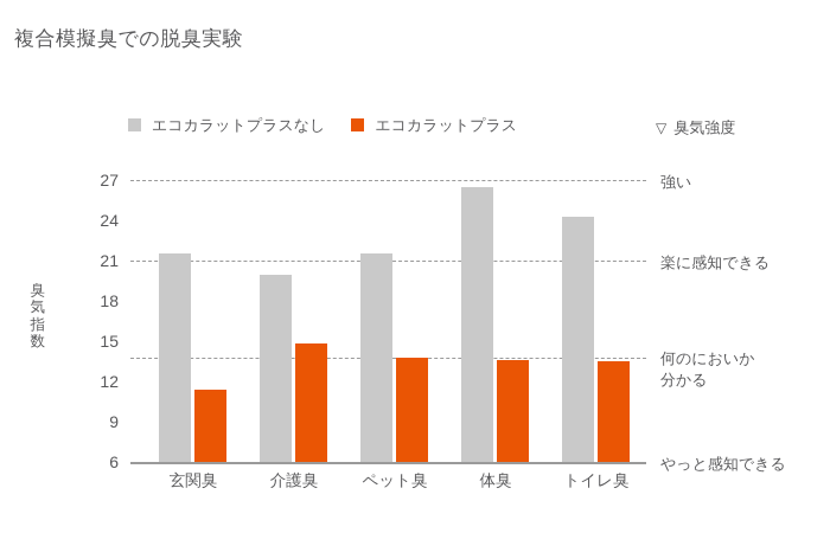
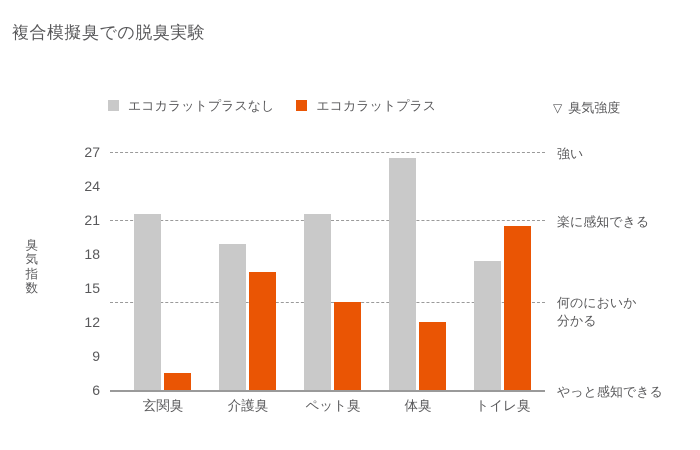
エコカラットプラス/玄関臭: 11.4 -> 7.5
エコカラットプラスなし/介護臭: 19.9 -> 18.9
エコカラットプラス/介護臭: 14.8 -> 16.4
エコカラットプラス/体臭: 13.6 -> 12.0
エコカラットプラスなし/トイレ臭: 24.3 -> 17.4
エコカラットプラス/トイレ臭: 13.5 -> 20.5
